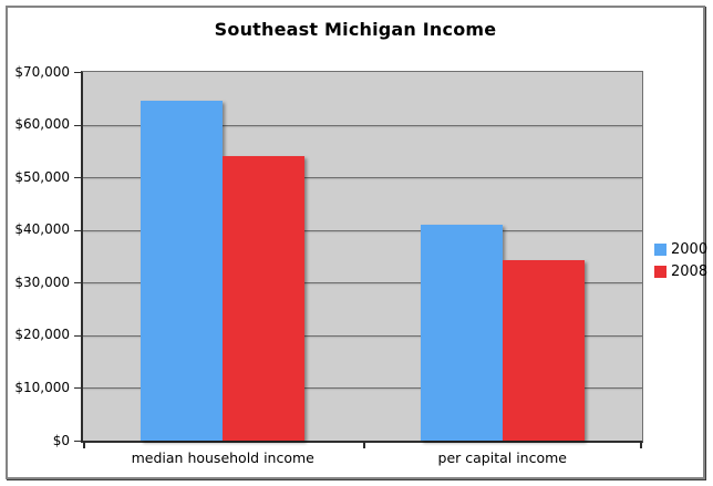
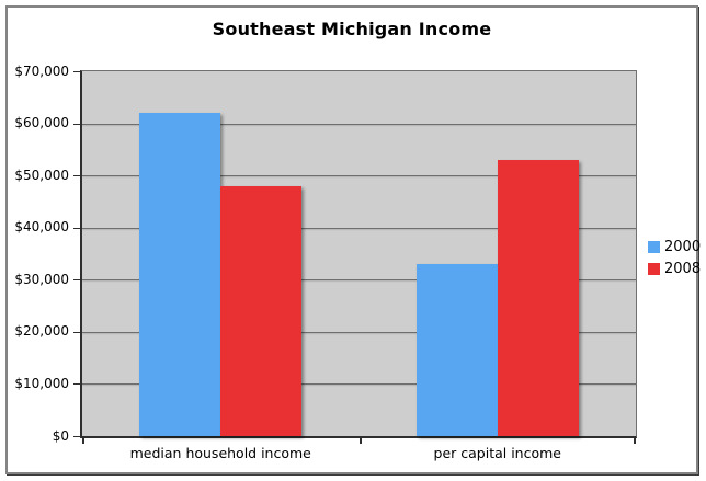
2000/median household income: $64000 -> $62000
2008/median household income: $54000 -> $48000
2000/per capital income: $41000 -> $33000
2008/per capital income: $34000 -> $53000
